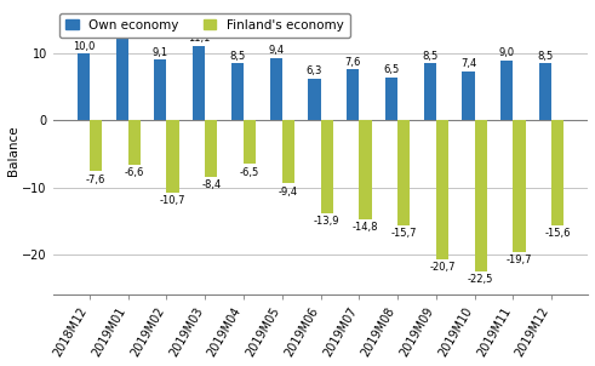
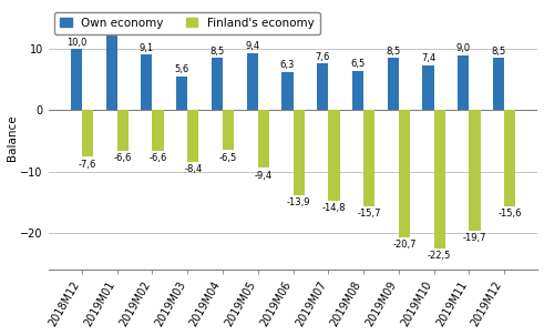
Finland's economy/2019M02: -10,7 -> -6,6
Own economy/2019M03: 11,1 -> 5,6
